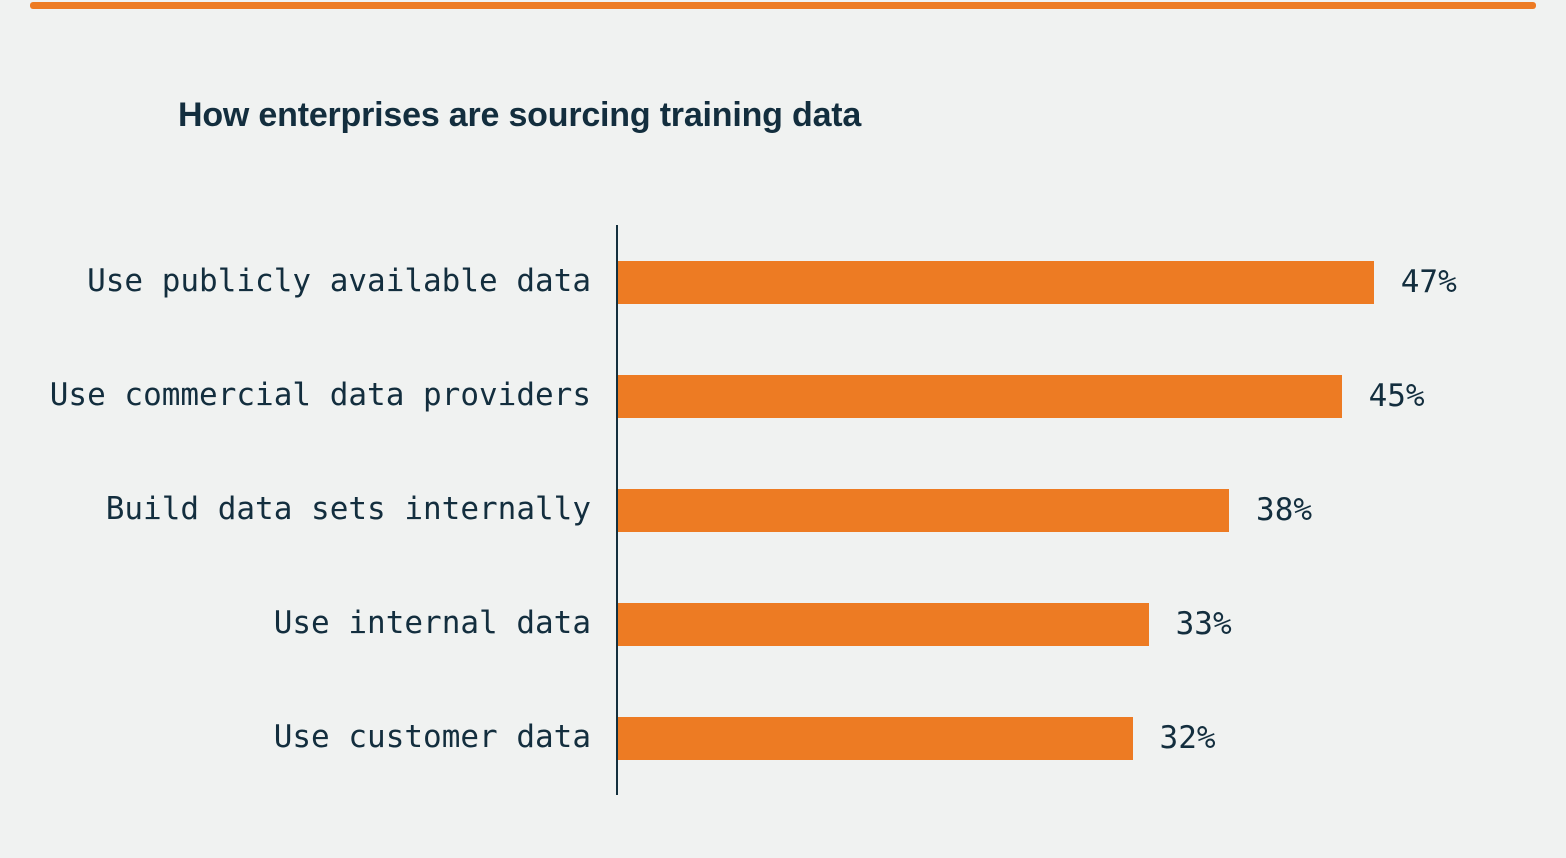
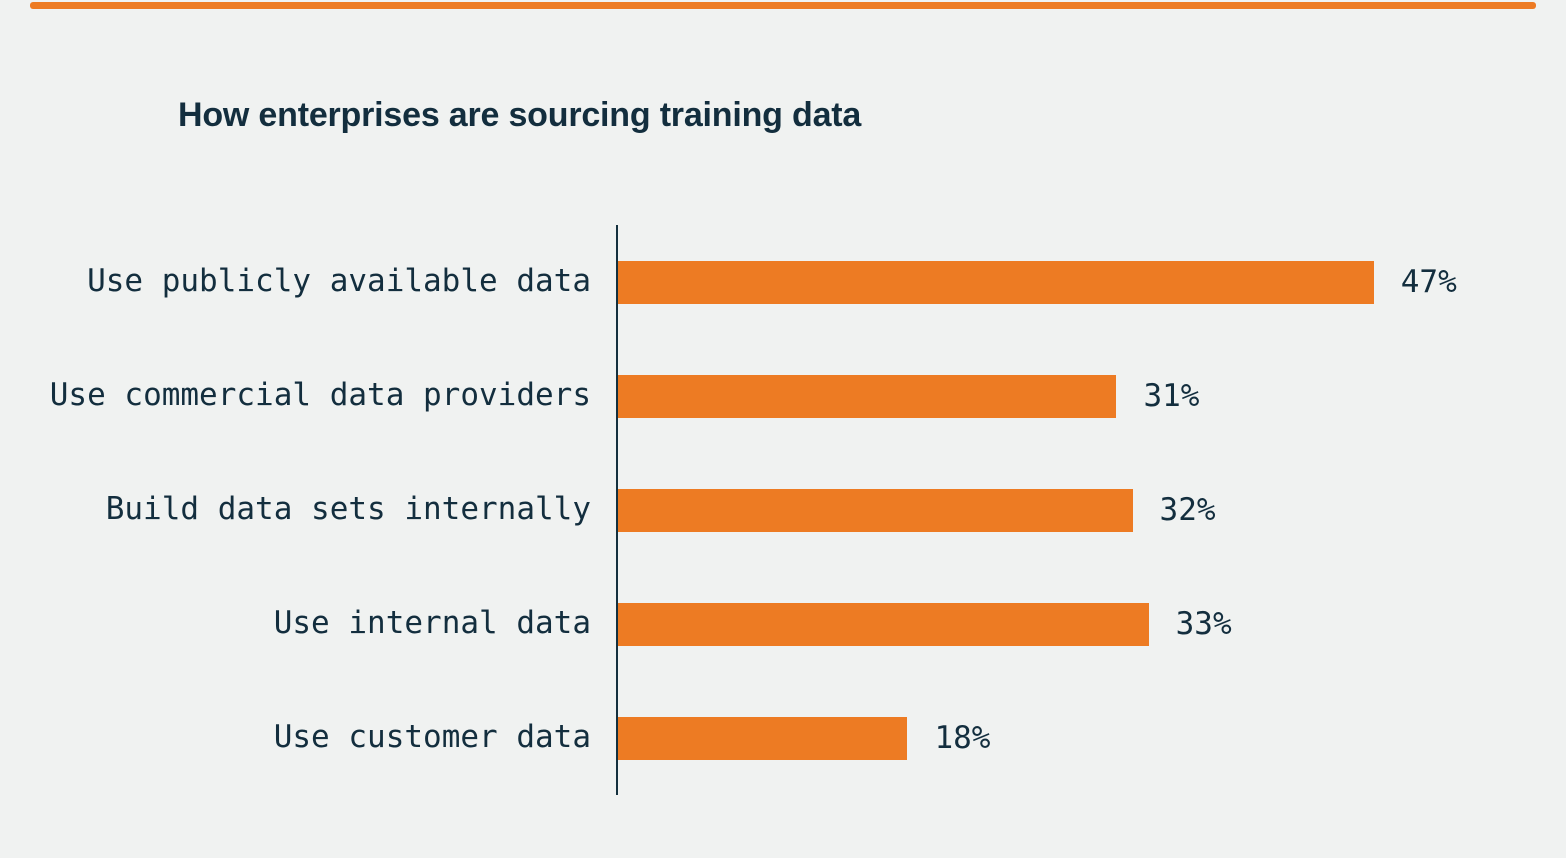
Use commercial data providers: 45% -> 31%
Build data sets internally: 38% -> 32%
Use customer data: 32% -> 18%
